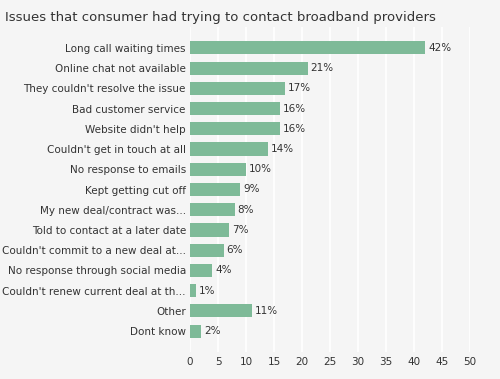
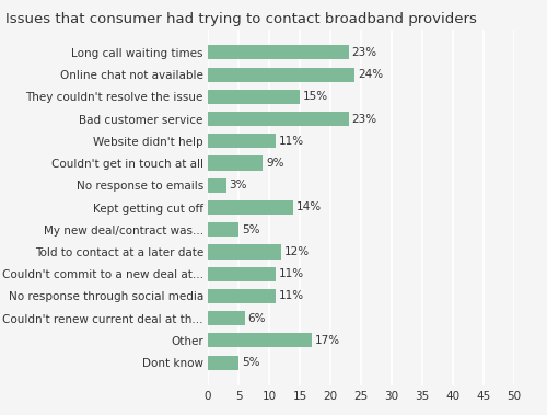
Long call waiting times: 42% -> 23%
Online chat not available: 21% -> 24%
They couldn't resolve the issue: 17% -> 15%
Bad customer service: 16% -> 23%
Website didn't help: 16% -> 11%
Couldn't get in touch at all: 14% -> 9%
No response to emails: 10% -> 3%
Kept getting cut off: 9% -> 14%
My new deal/contract was...: 8% -> 5%
Told to contact at a later date: 7% -> 12%
Couldn't commit to a new deal at...: 6% -> 11%
No response through social media: 4% -> 11%
Couldn't renew current deal at th...: 1% -> 6%
Other: 11% -> 17%
Dont know: 2% -> 5%
